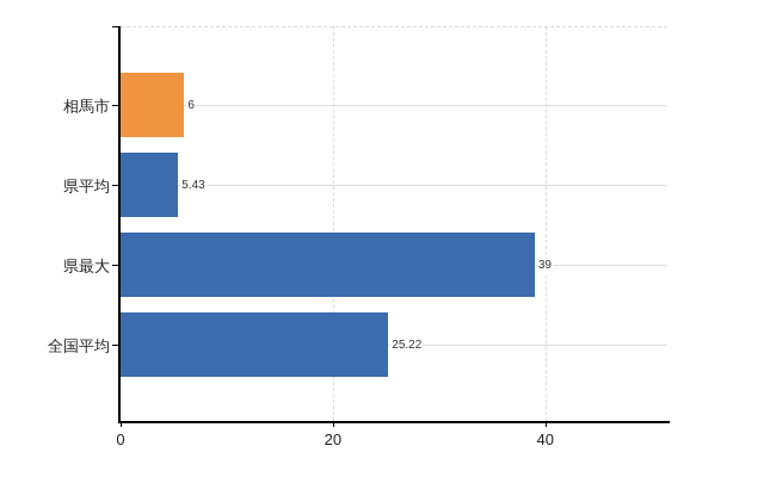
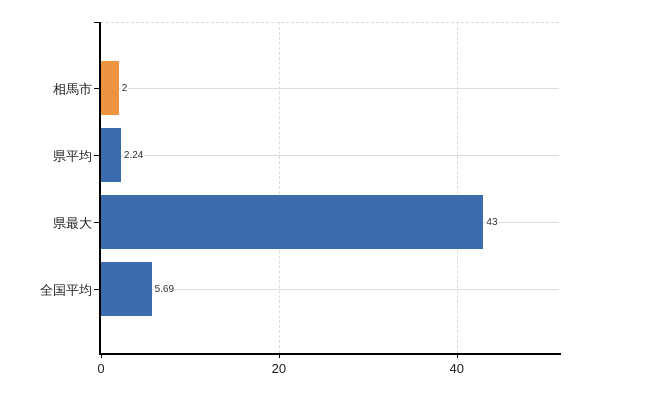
相馬市: 6 -> 2
県平均: 5.43 -> 2.24
県最大: 39 -> 43
全国平均: 25.22 -> 5.69
